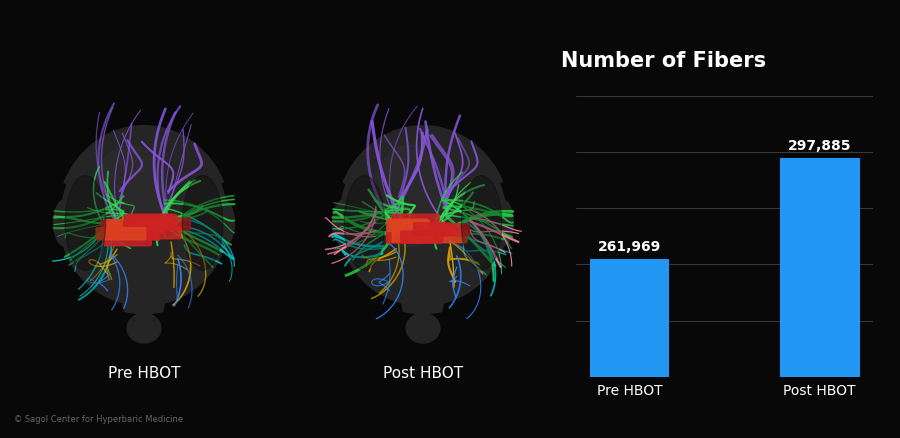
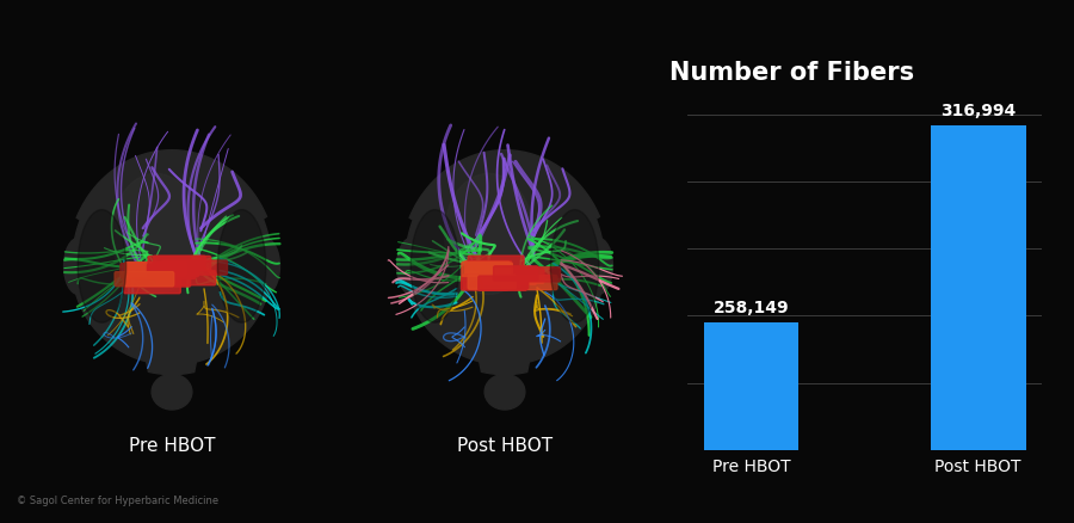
Number of Fibers/Pre HBOT: 261,969 -> 258,149
Number of Fibers/Post HBOT: 297,885 -> 316,994
